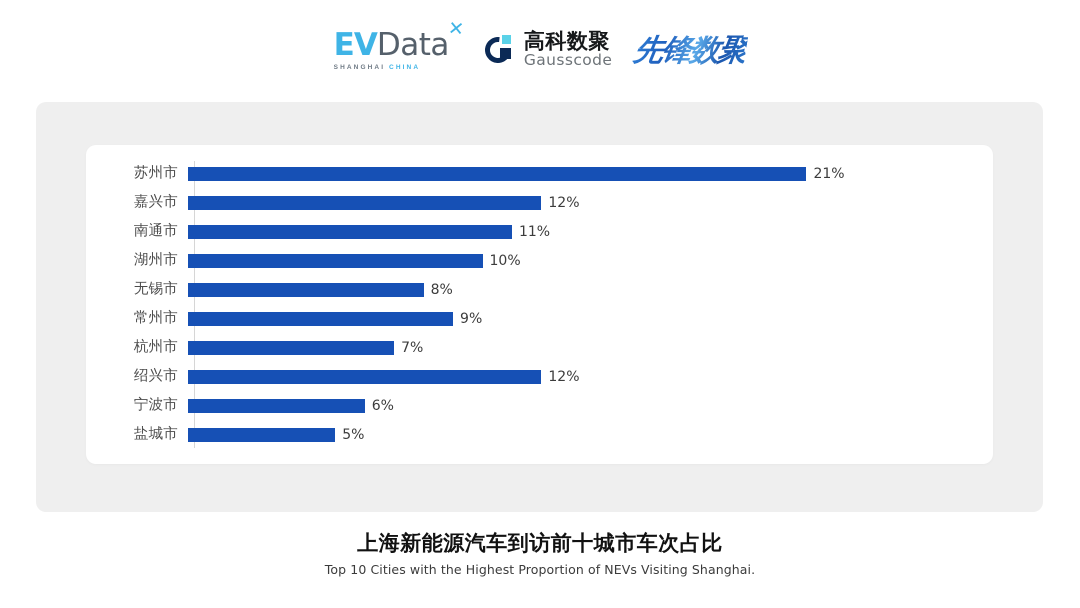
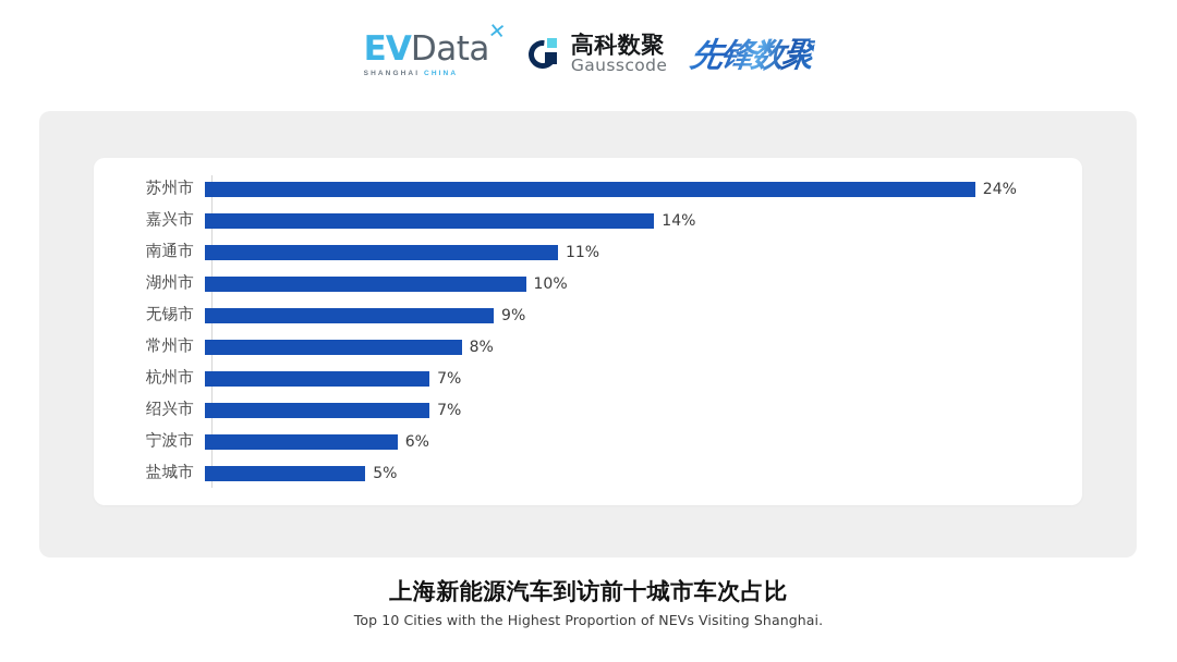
苏州市: 21% -> 24%
嘉兴市: 12% -> 14%
无锡市: 8% -> 9%
常州市: 9% -> 8%
绍兴市: 12% -> 7%
